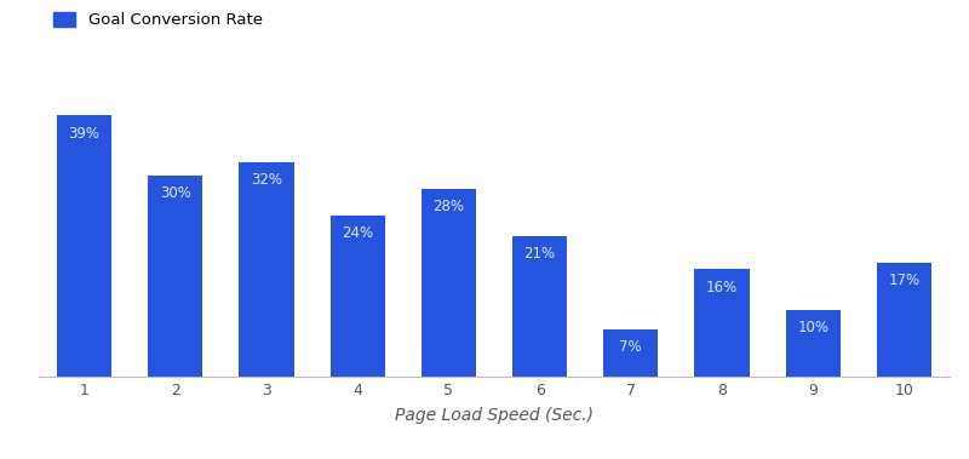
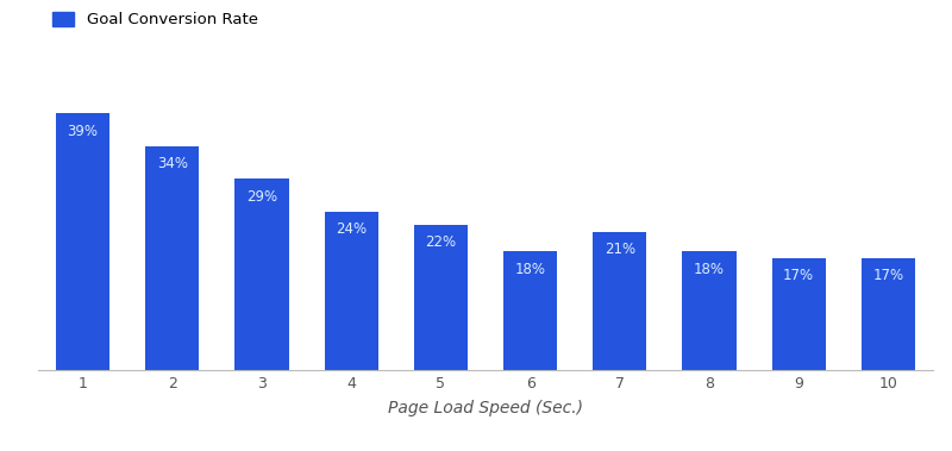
2: 30% -> 34%
3: 32% -> 29%
5: 28% -> 22%
6: 21% -> 18%
7: 7% -> 21%
8: 16% -> 18%
9: 10% -> 17%
